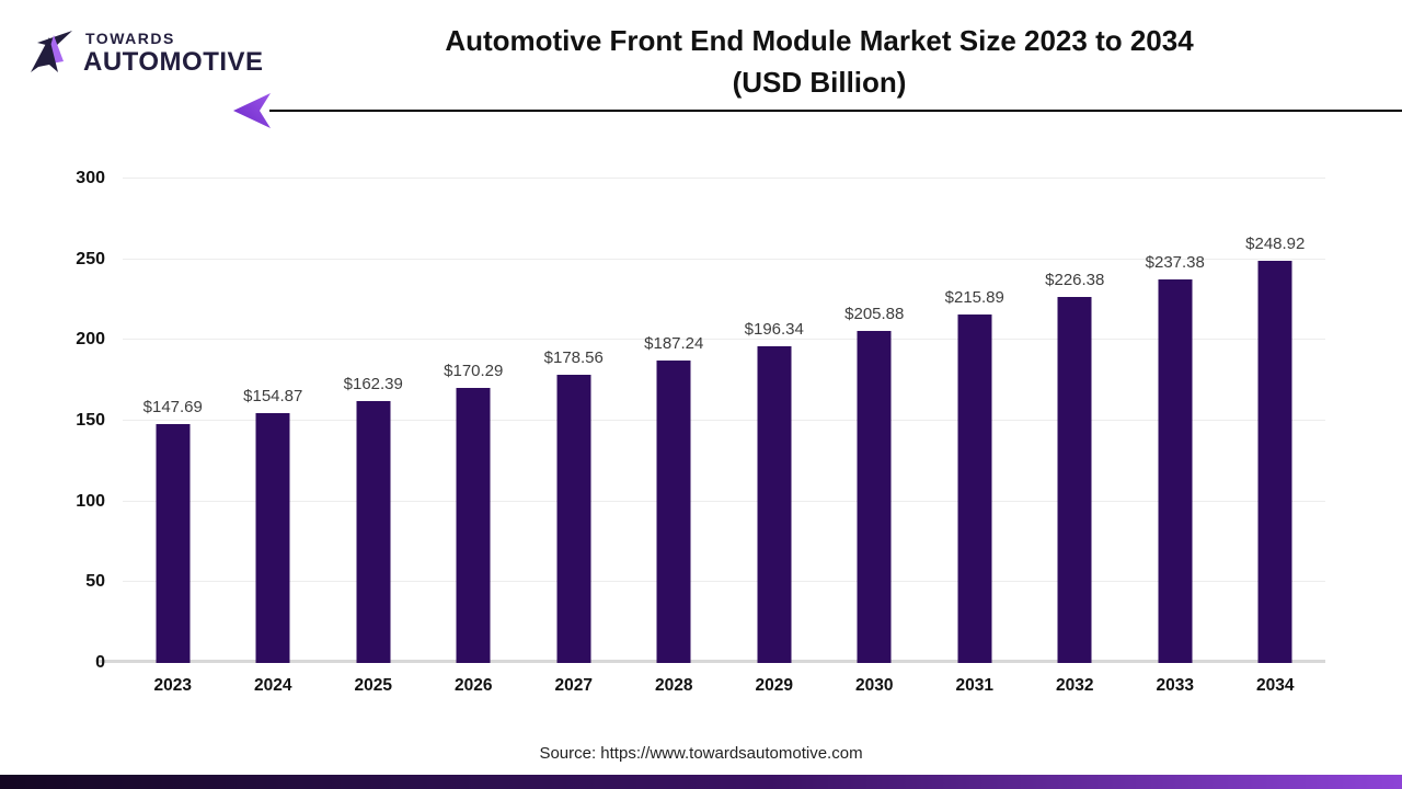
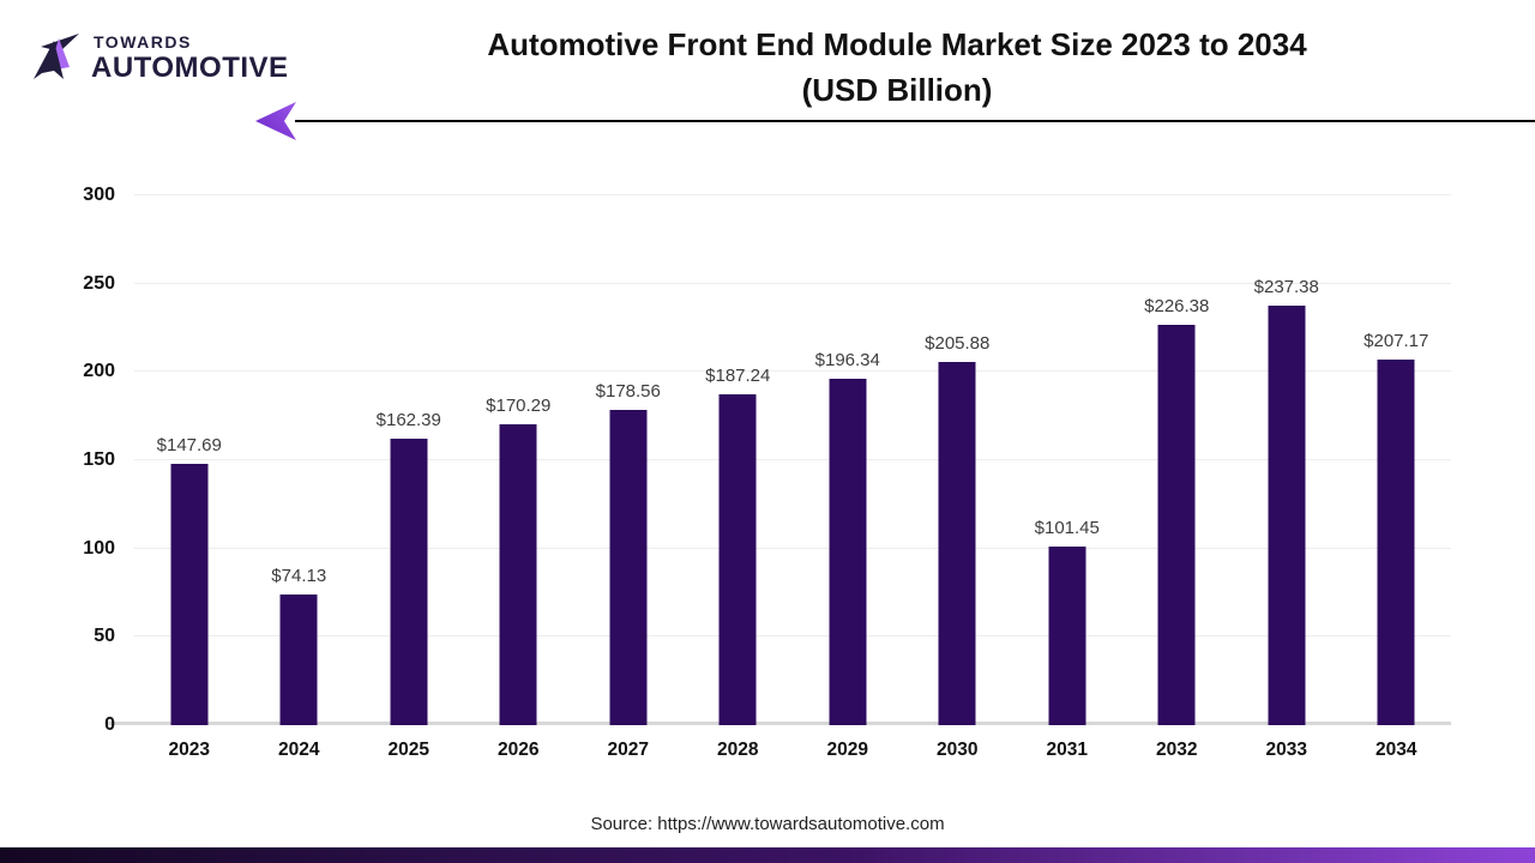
2024: $154.87 -> $74.13
2031: $215.89 -> $101.45
2034: $248.92 -> $207.17
